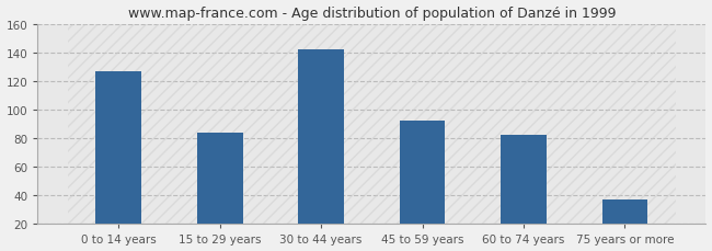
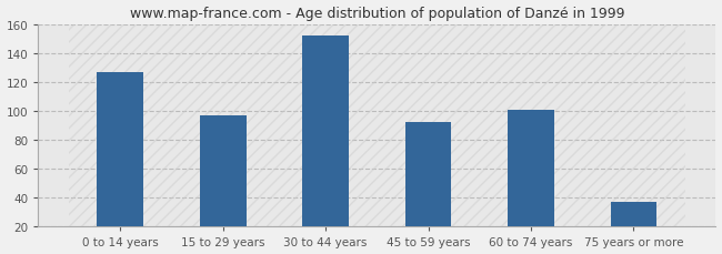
15 to 29 years: 84 -> 97
30 to 44 years: 142 -> 152
60 to 74 years: 82 -> 101
